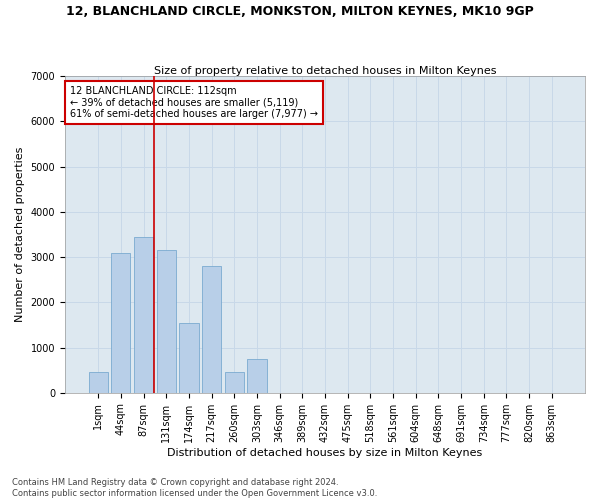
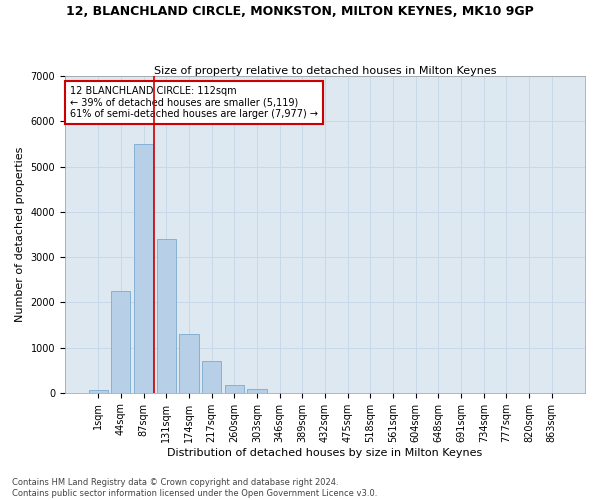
1sqm: 450 -> 50
44sqm: 3100 -> 2250
87sqm: 3450 -> 5500
131sqm: 3150 -> 3400
174sqm: 1550 -> 1300
217sqm: 2800 -> 700
260sqm: 450 -> 160
303sqm: 750 -> 90
